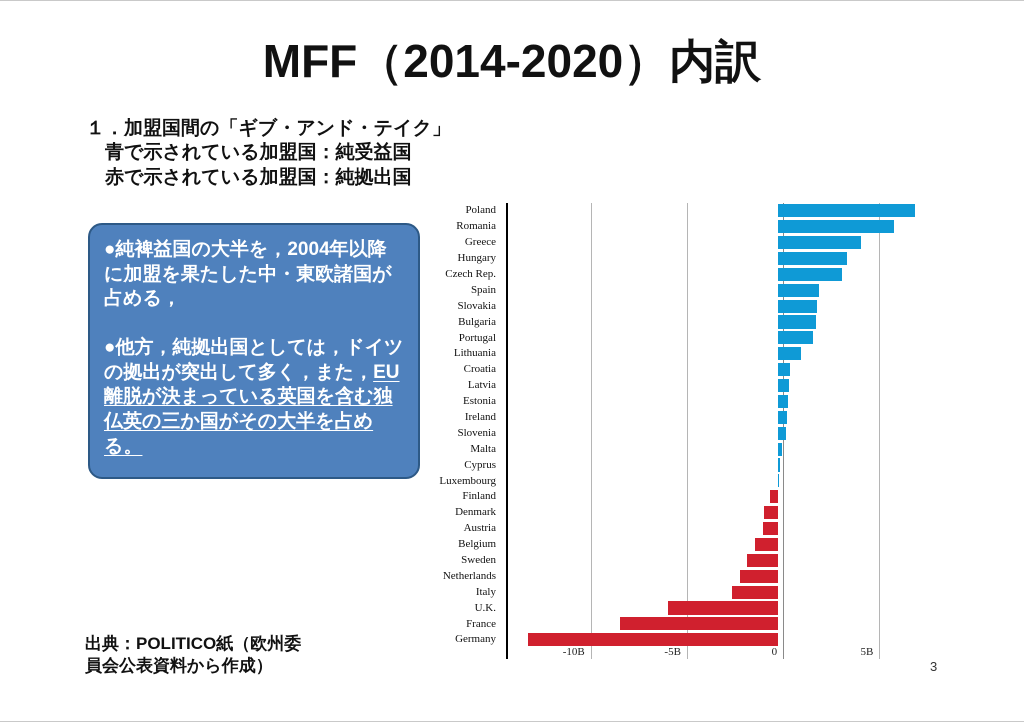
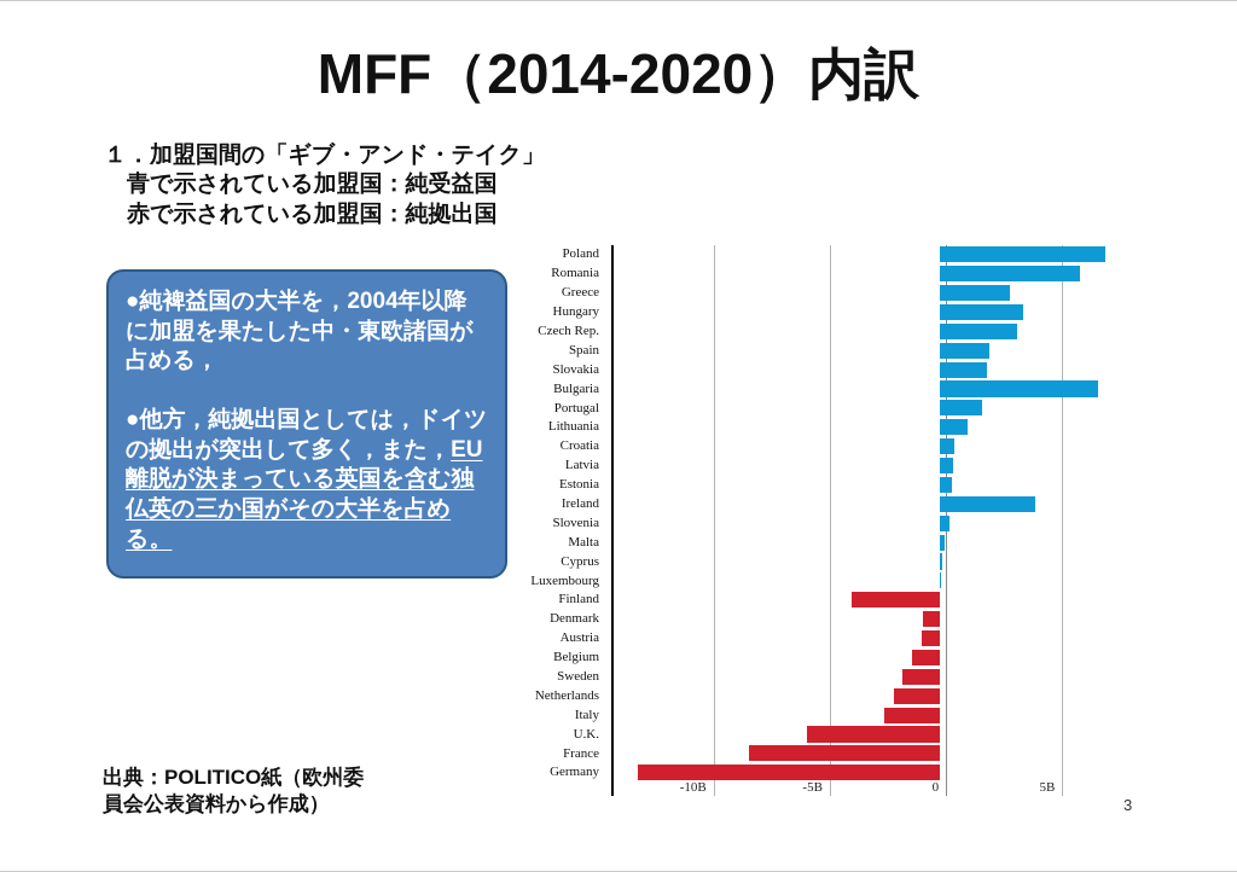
Greece: 4.3B -> 3.0B
Bulgaria: 1.9B -> 6.8B
Ireland: 0.5B -> 4.1B
Finland: -0.4B -> -3.8B
